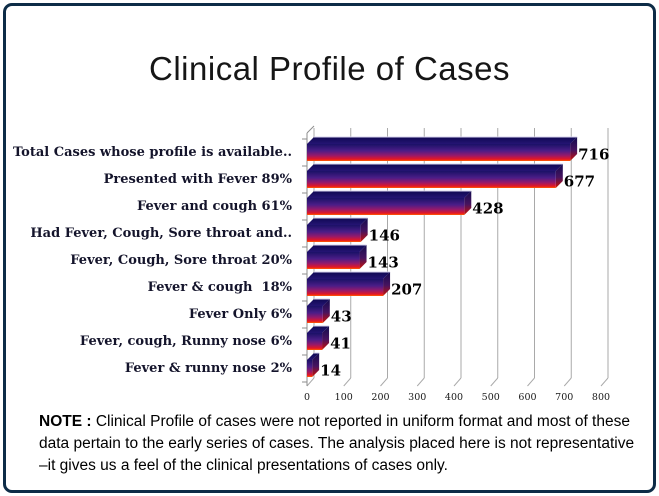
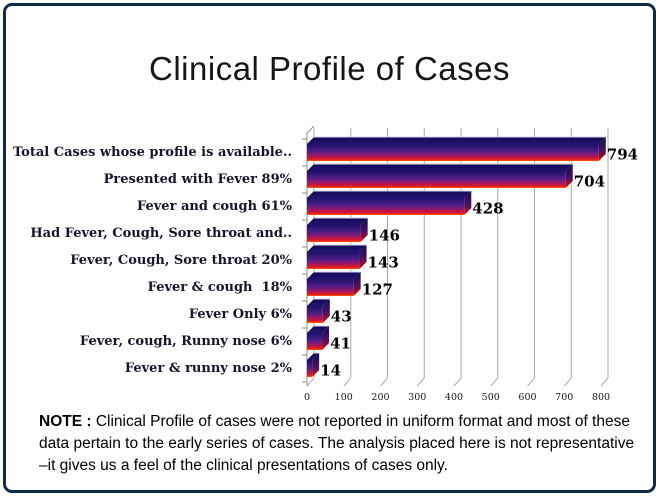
Total Cases whose profile is available..: 716 -> 794
Presented with Fever 89%: 677 -> 704
Fever & cough 18%: 207 -> 127
